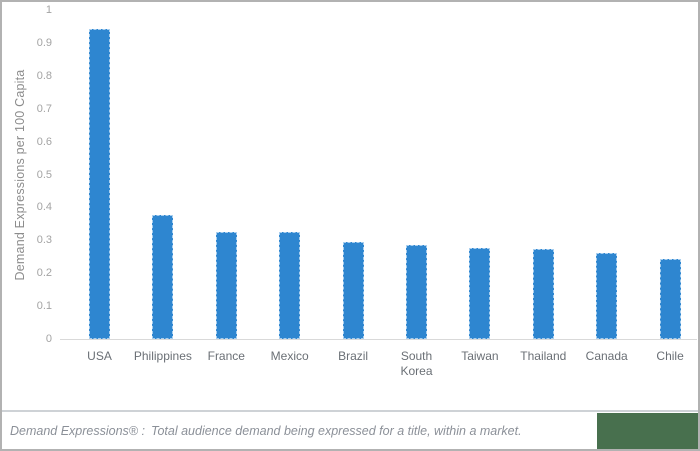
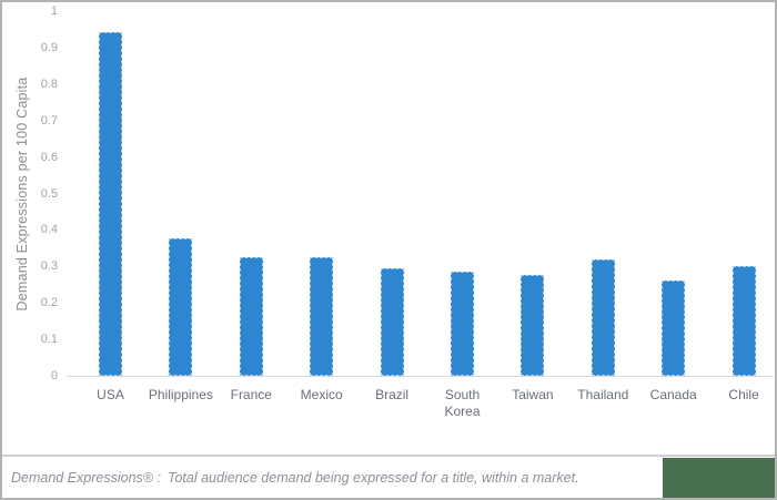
Thailand: 0.27 -> 0.32
Chile: 0.24 -> 0.30
